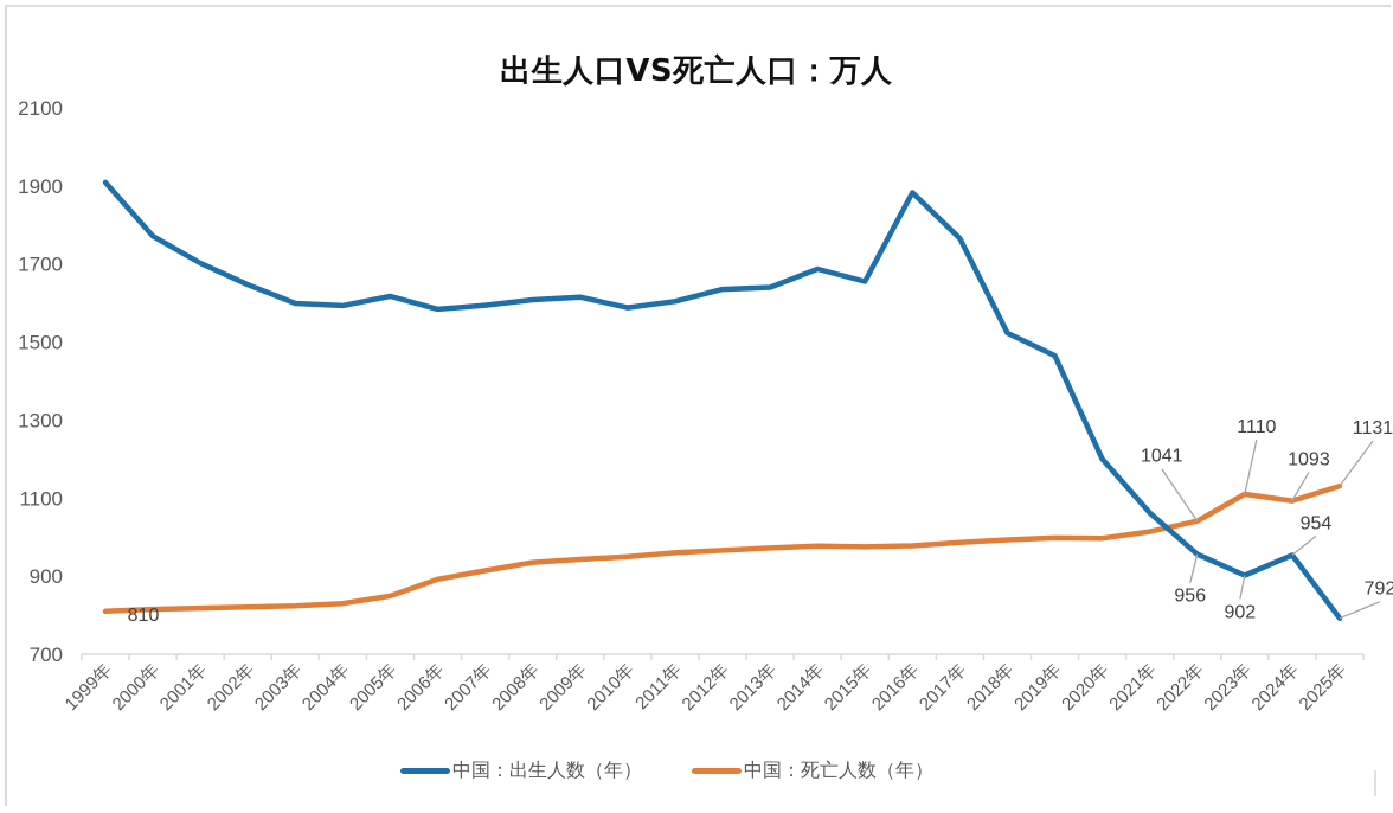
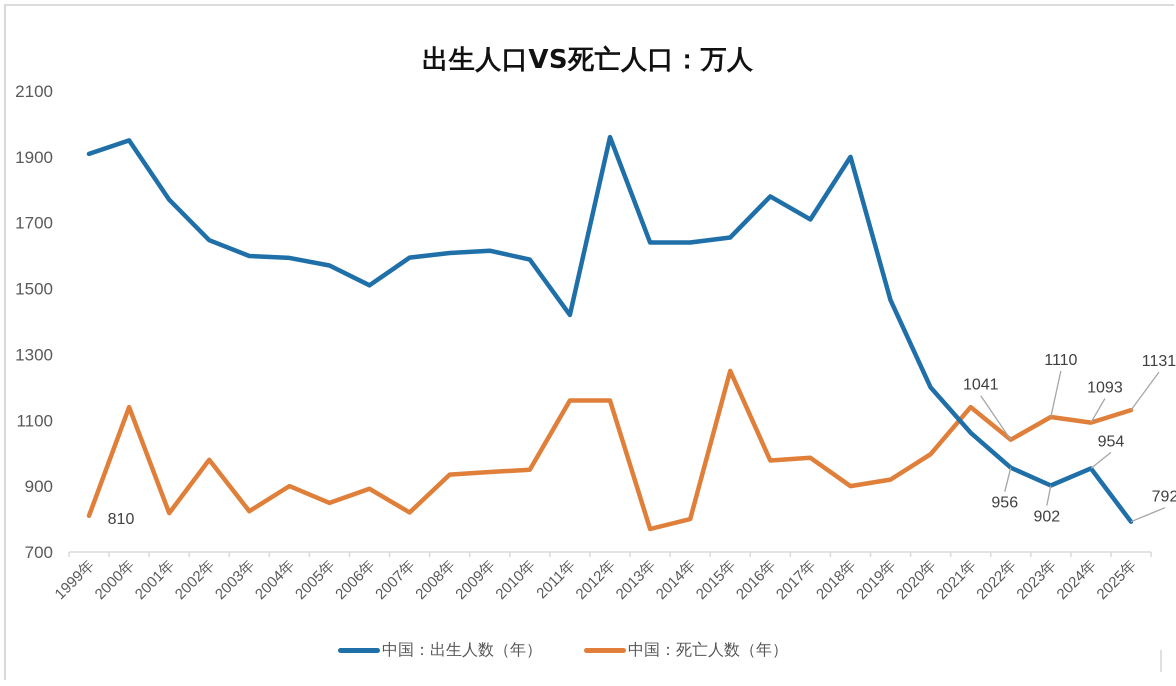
中国：出生人数（年）/2000年: 1770 -> 1950
中国：死亡人数（年）/2000年: 820 -> 1140
中国：出生人数（年）/2001年: 1700 -> 1770
中国：死亡人数（年）/2002年: 820 -> 980
中国：死亡人数（年）/2004年: 830 -> 900
中国：出生人数（年）/2005年: 1620 -> 1570
中国：出生人数（年）/2006年: 1580 -> 1510
中国：死亡人数（年）/2007年: 910 -> 820
中国：出生人数（年）/2011年: 1600 -> 1420
中国：死亡人数（年）/2011年: 960 -> 1160
中国：出生人数（年）/2012年: 1640 -> 1960
中国：死亡人数（年）/2012年: 970 -> 1160
中国：死亡人数（年）/2013年: 970 -> 770
中国：出生人数（年）/2014年: 1690 -> 1640
中国：死亡人数（年）/2014年: 980 -> 800
中国：死亡人数（年）/2015年: 980 -> 1250
中国：出生人数（年）/2016年: 1880 -> 1780
中国：出生人数（年）/2017年: 1760 -> 1710
中国：出生人数（年）/2018年: 1520 -> 1900
中国：死亡人数（年）/2018年: 990 -> 900
中国：死亡人数（年）/2019年: 1000 -> 920
中国：死亡人数（年）/2021年: 1010 -> 1140
